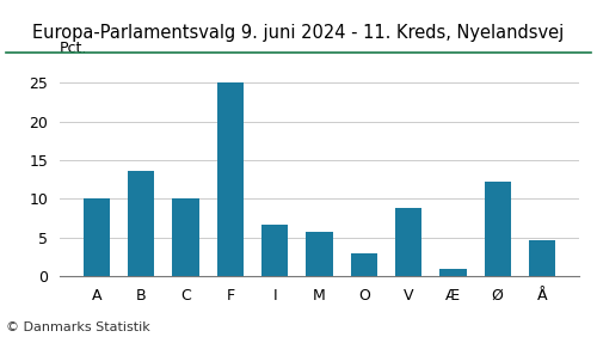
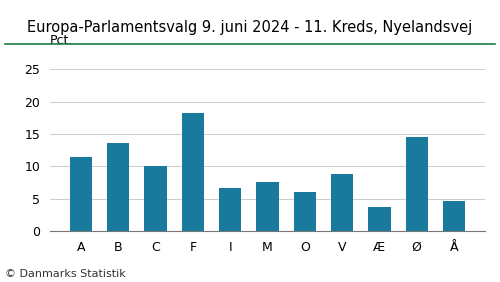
A: 10.1 -> 11.4
F: 25.0 -> 18.2
M: 5.7 -> 7.6
O: 2.9 -> 6.0
Æ: 1.0 -> 3.8
Ø: 12.2 -> 14.6
